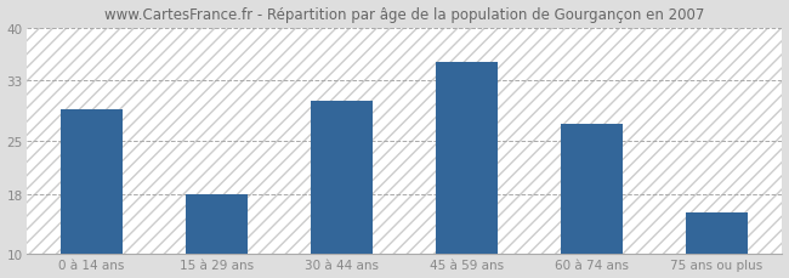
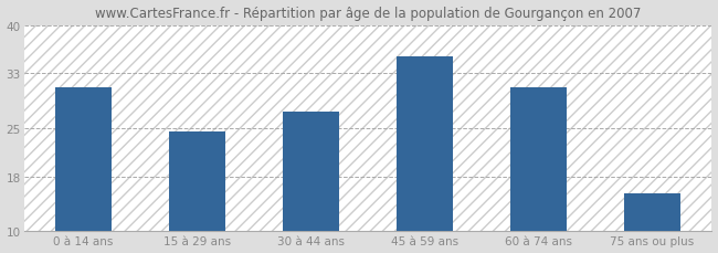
0 à 14 ans: 29.2 -> 31.0
15 à 29 ans: 18.0 -> 24.5
30 à 44 ans: 30.4 -> 27.5
60 à 74 ans: 27.2 -> 31.0
